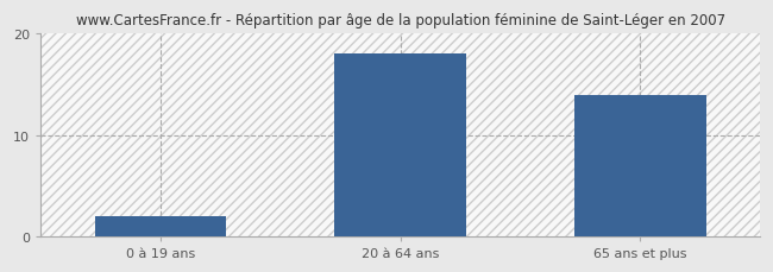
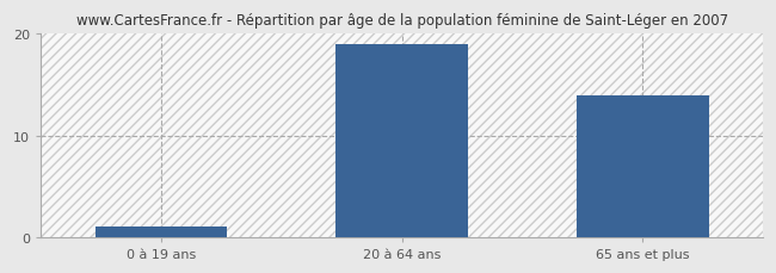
0 à 19 ans: 2 -> 1
20 à 64 ans: 18 -> 19
